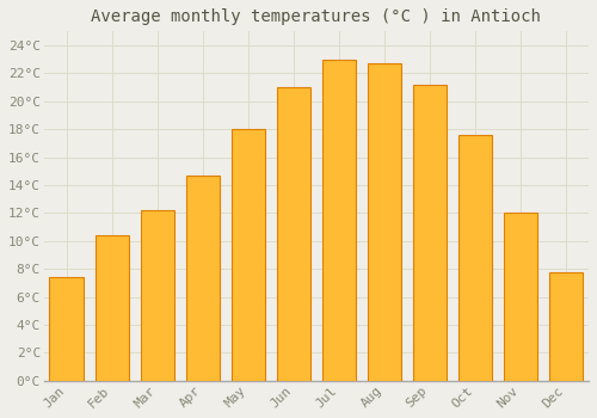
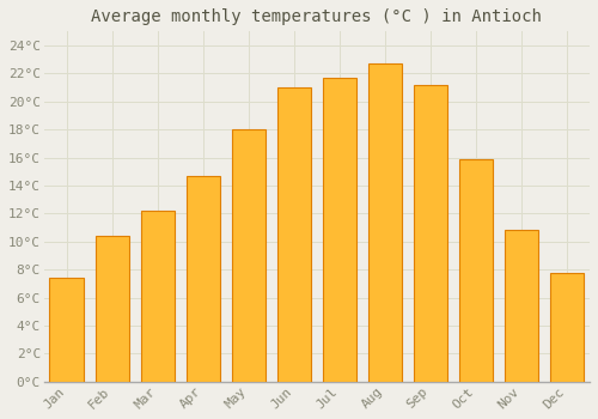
Jul: 23.0°C -> 21.7°C
Oct: 17.6°C -> 15.9°C
Nov: 12.0°C -> 10.8°C
